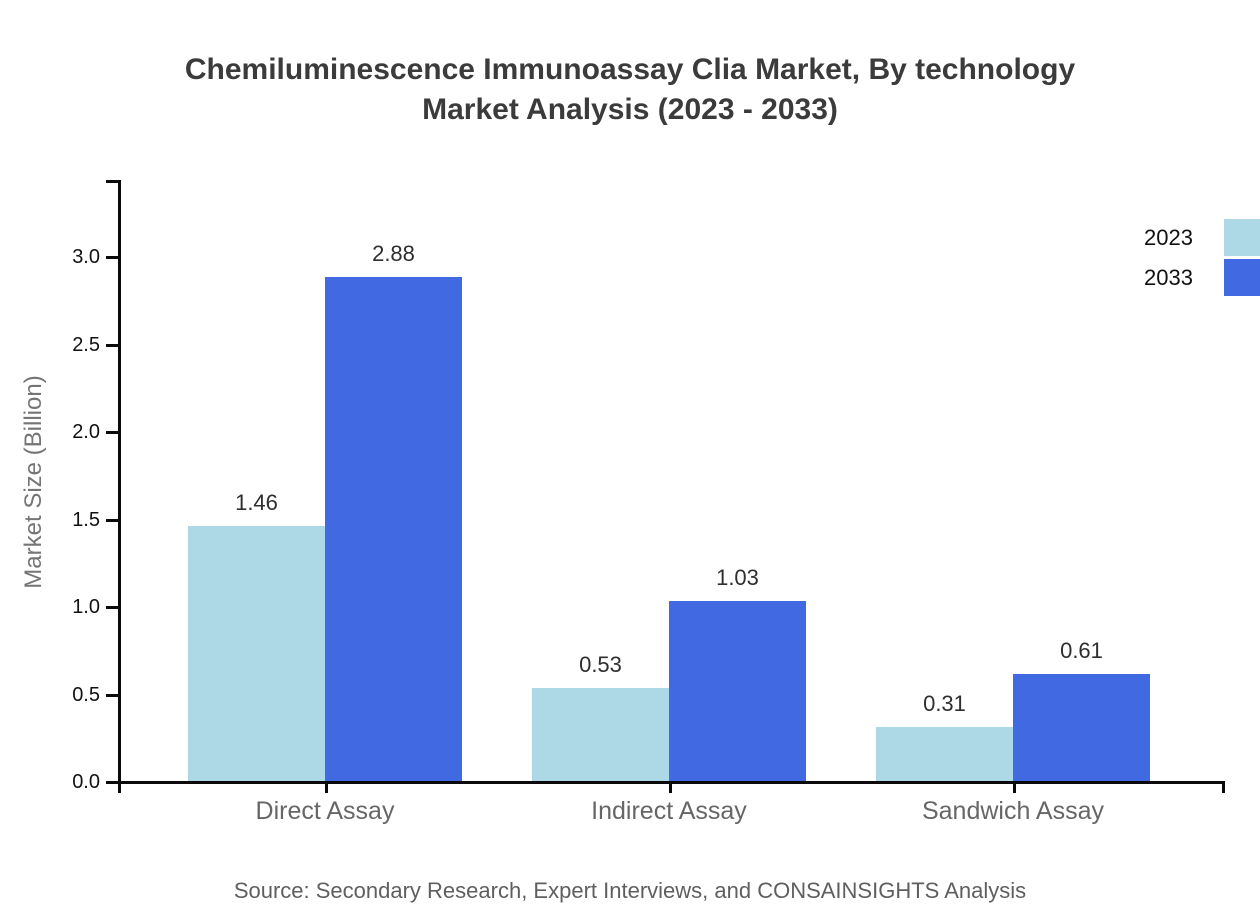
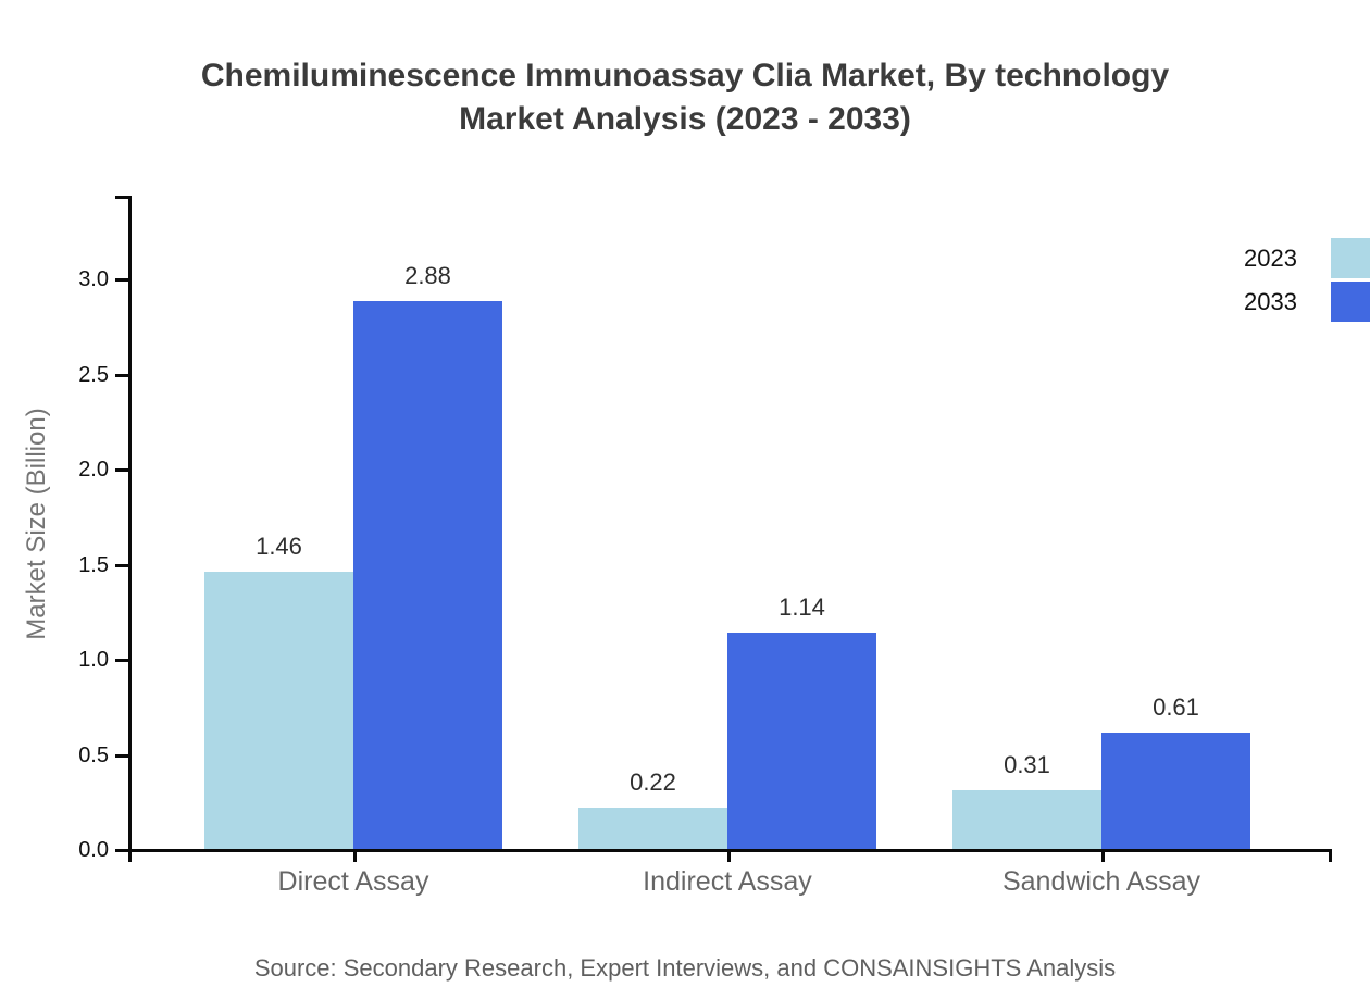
2023/Indirect Assay: 0.53 -> 0.22
2033/Indirect Assay: 1.03 -> 1.14
